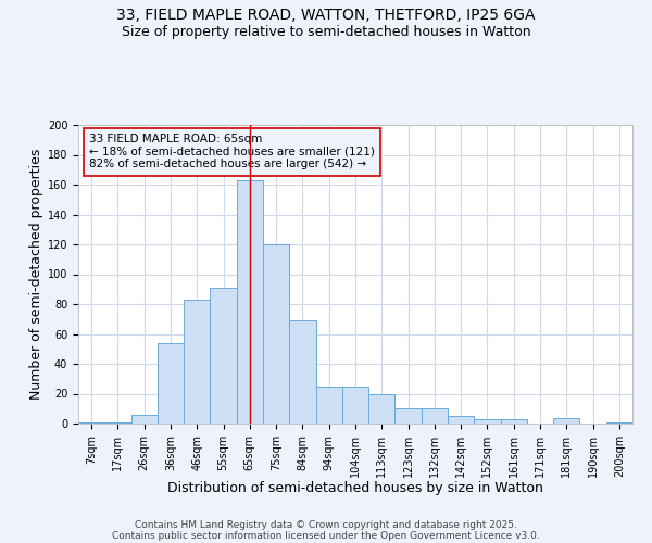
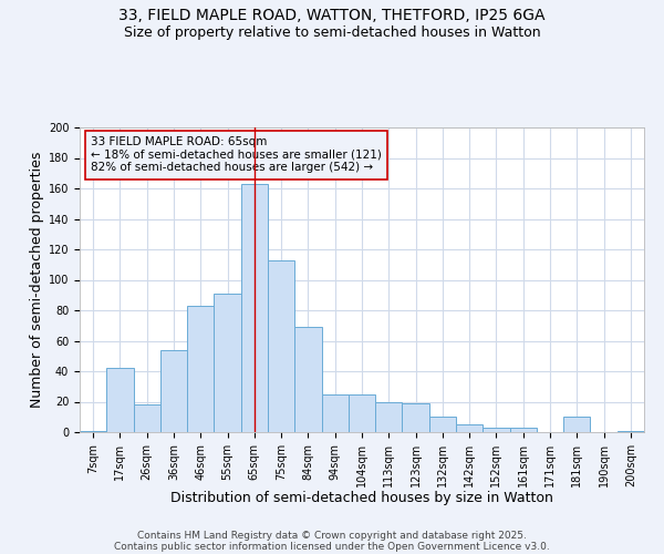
17sqm: 1 -> 42
26sqm: 6 -> 18
75sqm: 120 -> 113
123sqm: 10 -> 19
181sqm: 4 -> 10
